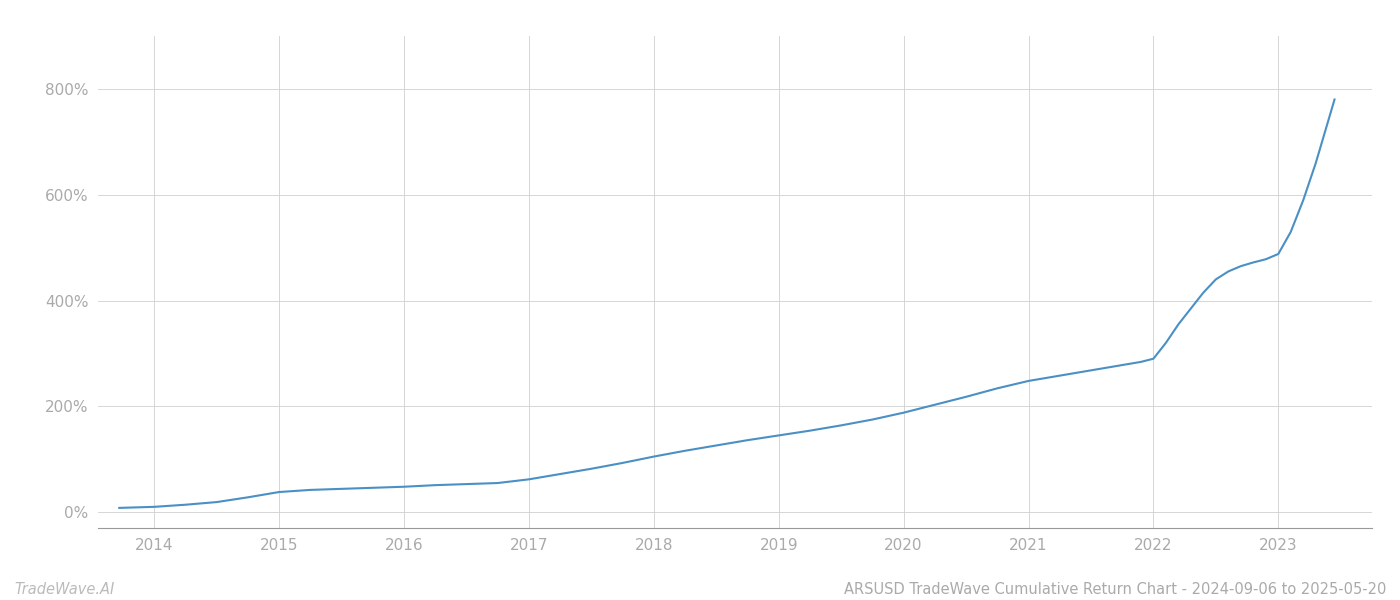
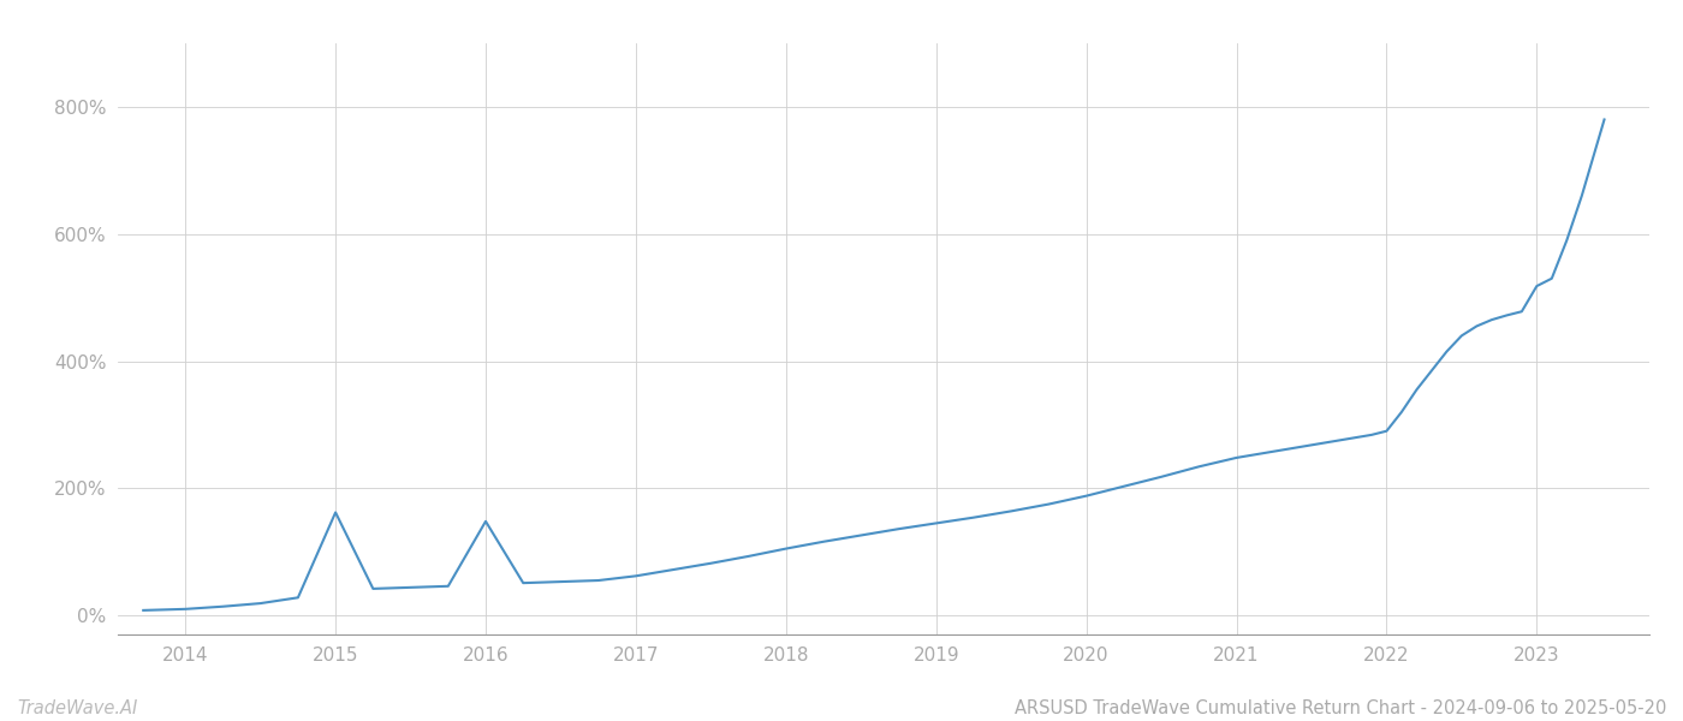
2015: 38% -> 162%
2016: 48% -> 148%
2023: 488% -> 518%
